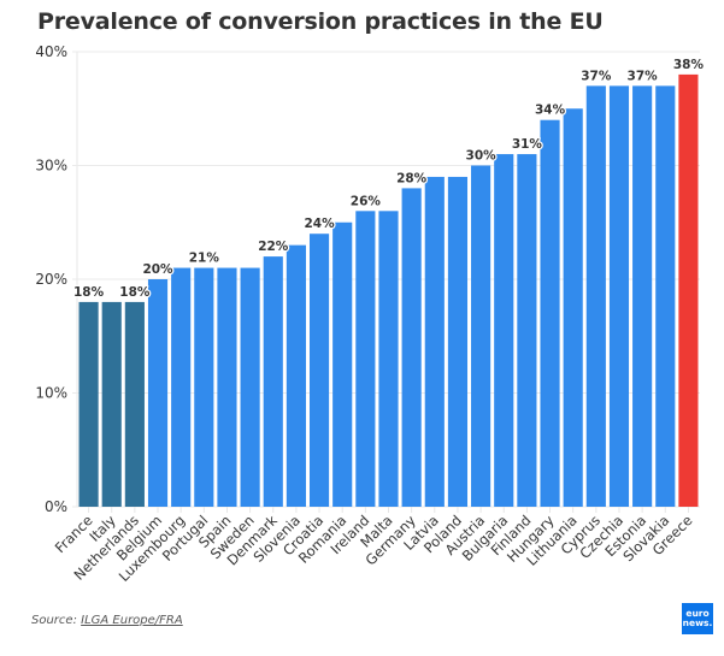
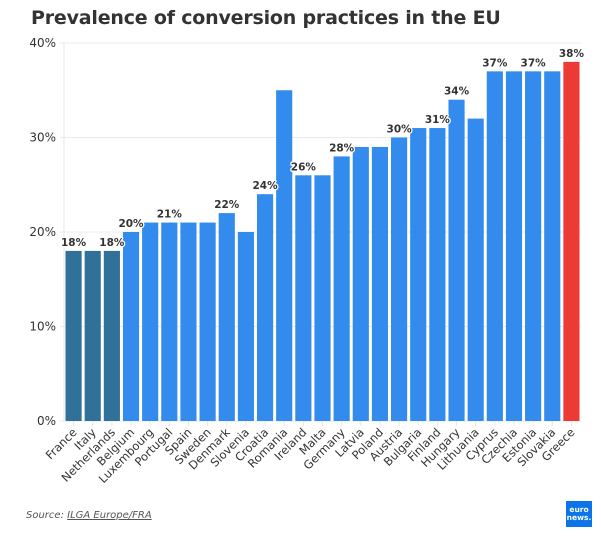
Slovenia: 23% -> 20%
Romania: 25% -> 35%
Lithuania: 35% -> 32%
